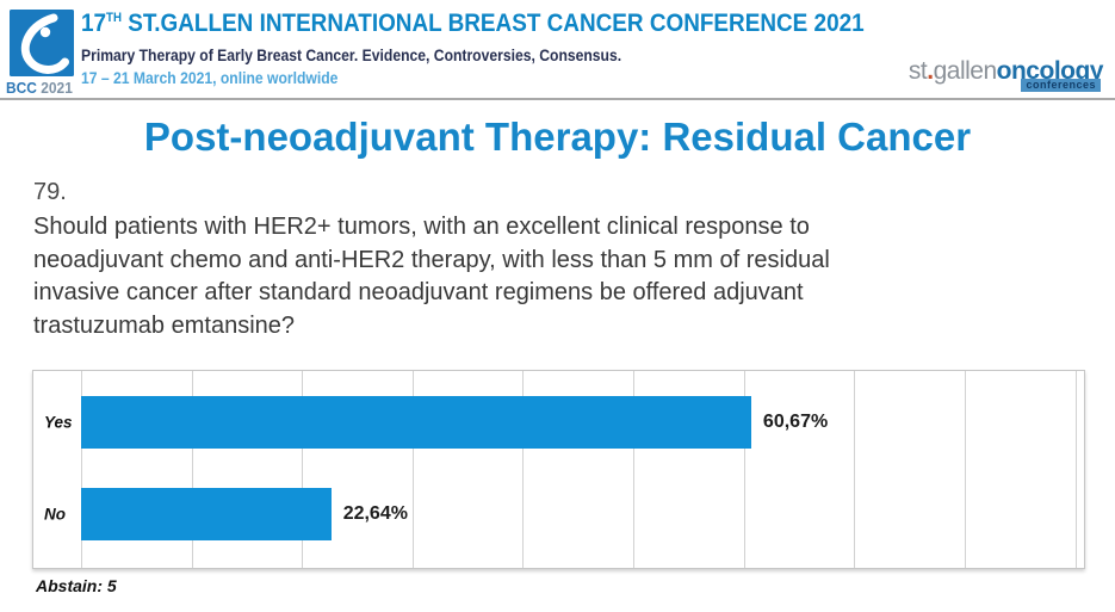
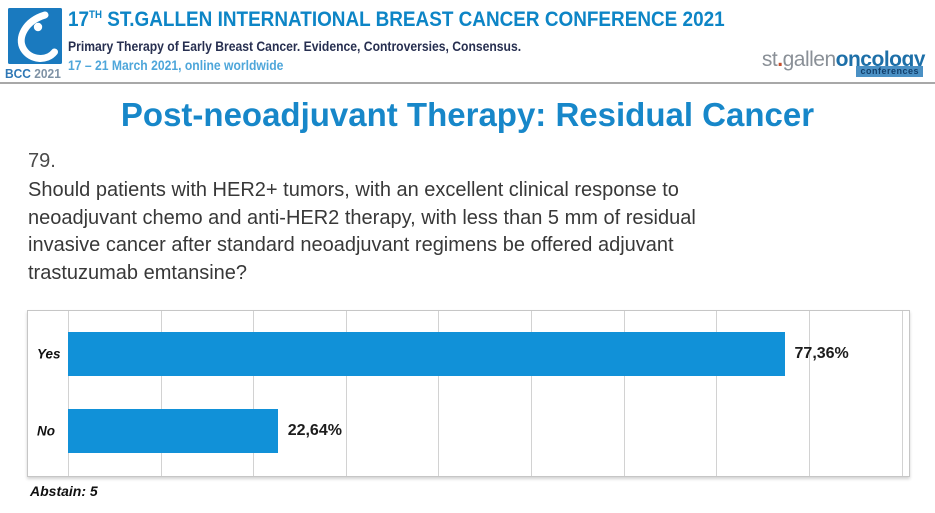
Yes: 60,67% -> 77,36%
